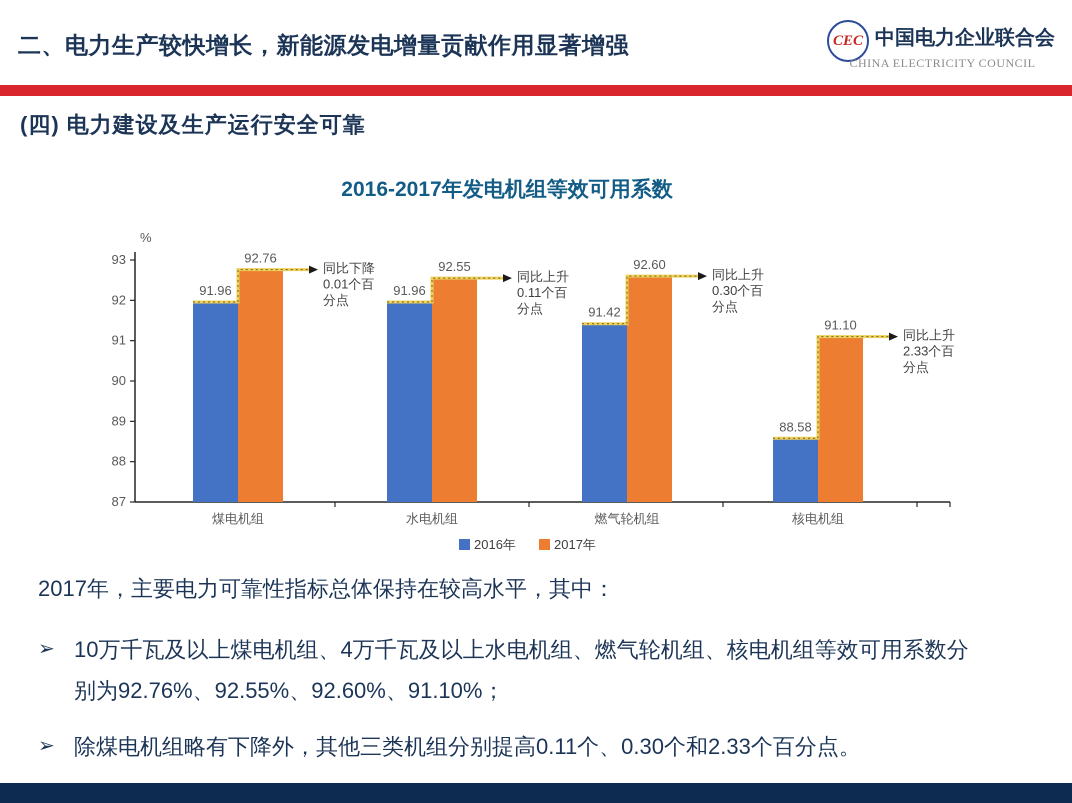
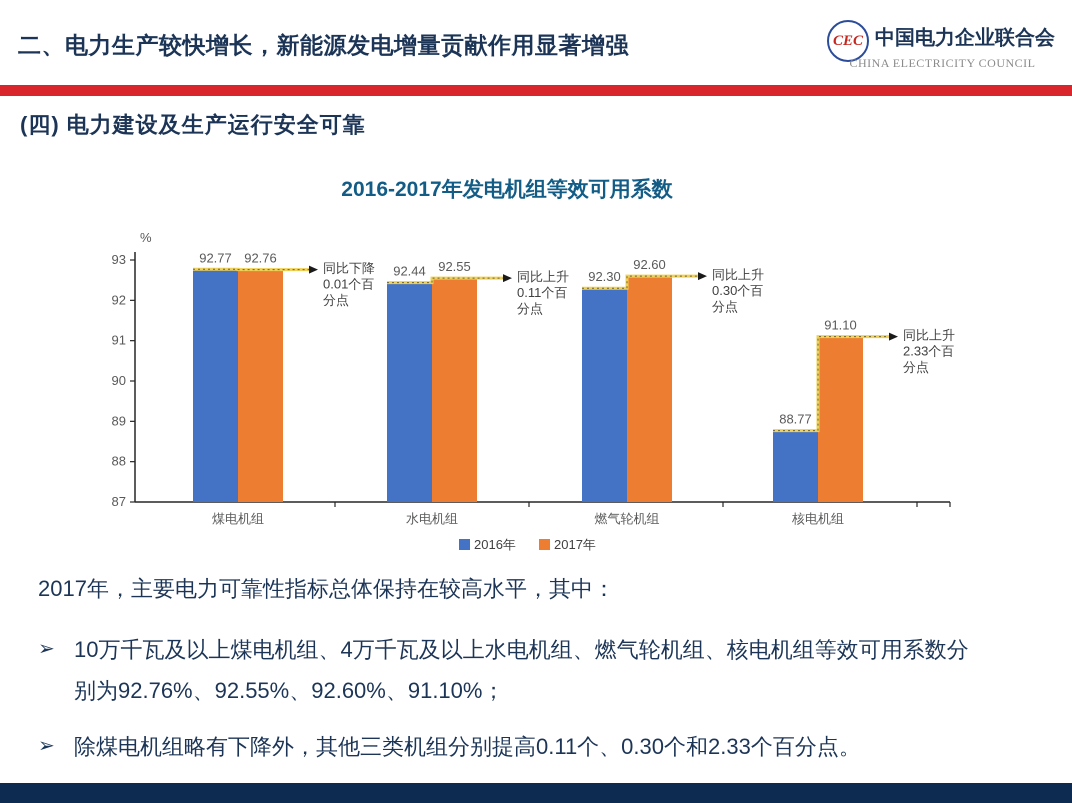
2016年/煤电机组: 91.96 -> 92.77
2016年/水电机组: 91.96 -> 92.44
2016年/燃气轮机组: 91.42 -> 92.30
2016年/核电机组: 88.58 -> 88.77
